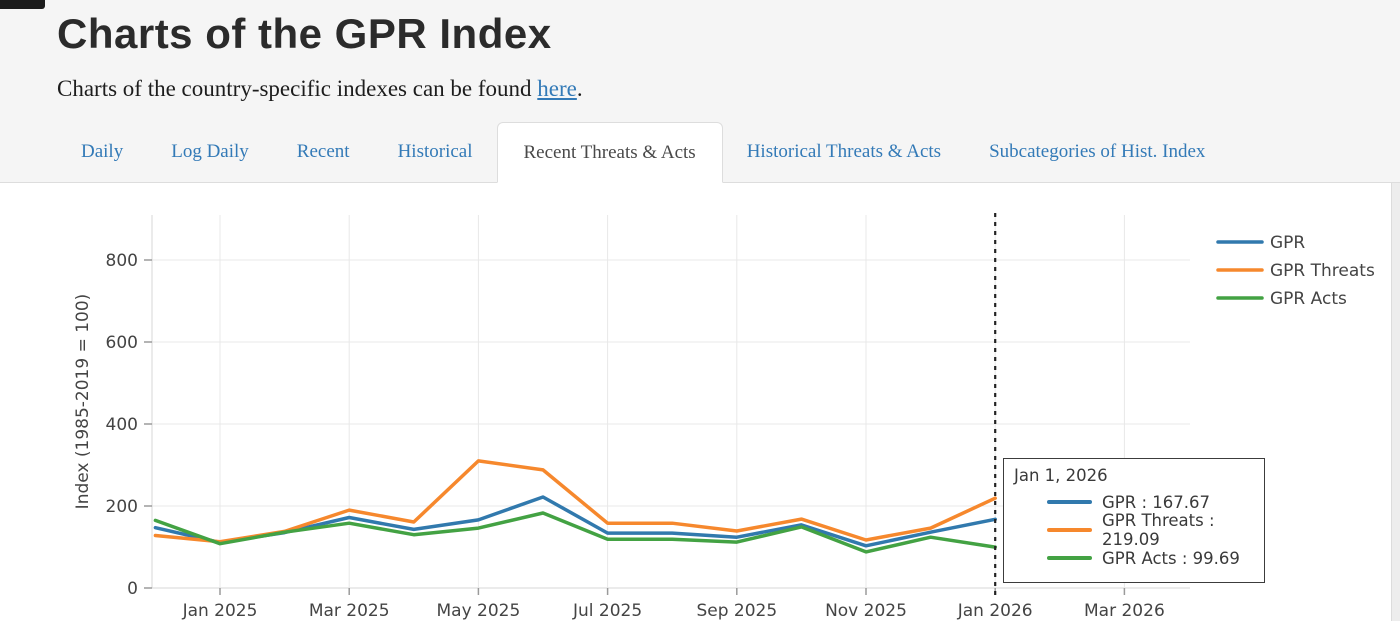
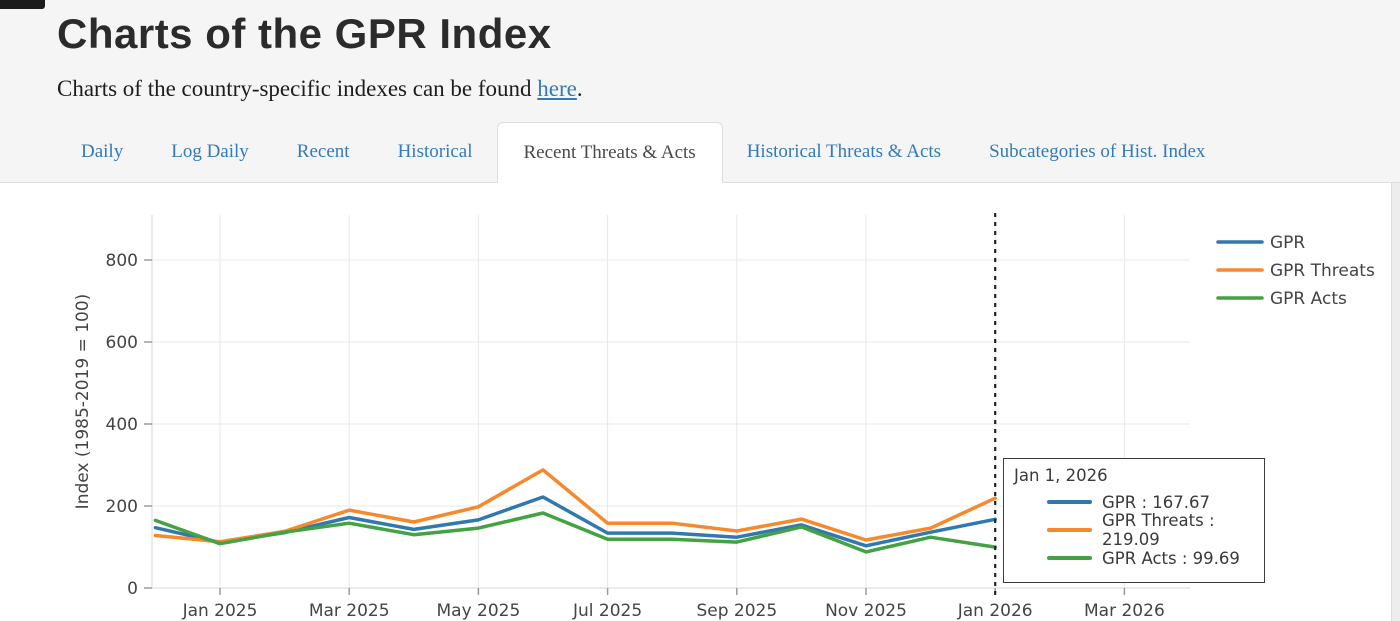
GPR Threats/May 2025: 310 -> 200
